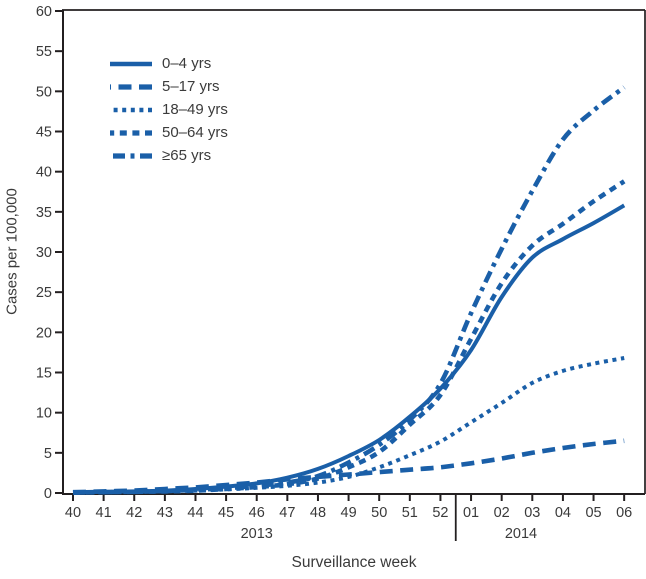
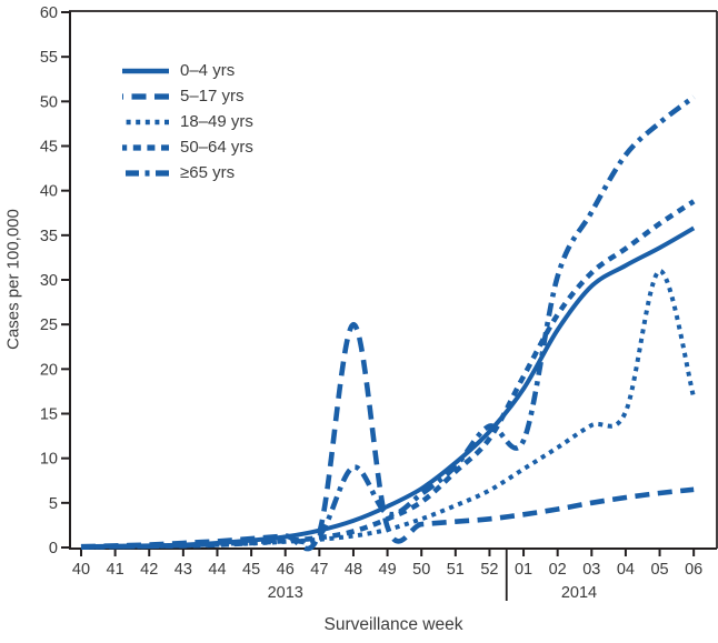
5–17 yrs/48: 2 -> 25
≥65 yrs/48: 2 -> 9
≥65 yrs/01: 22 -> 12
18–49 yrs/05: 16 -> 31
